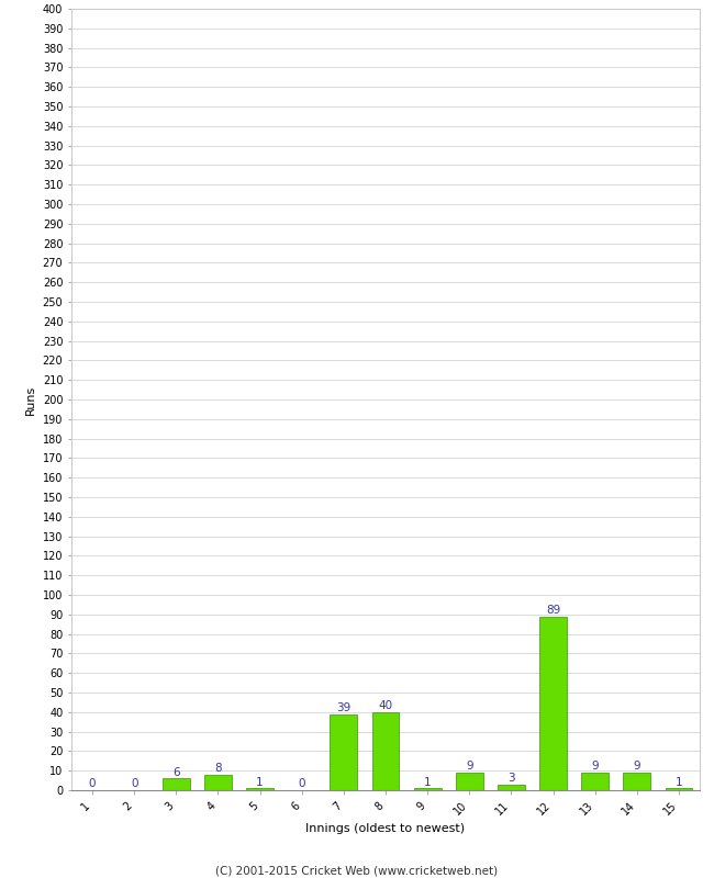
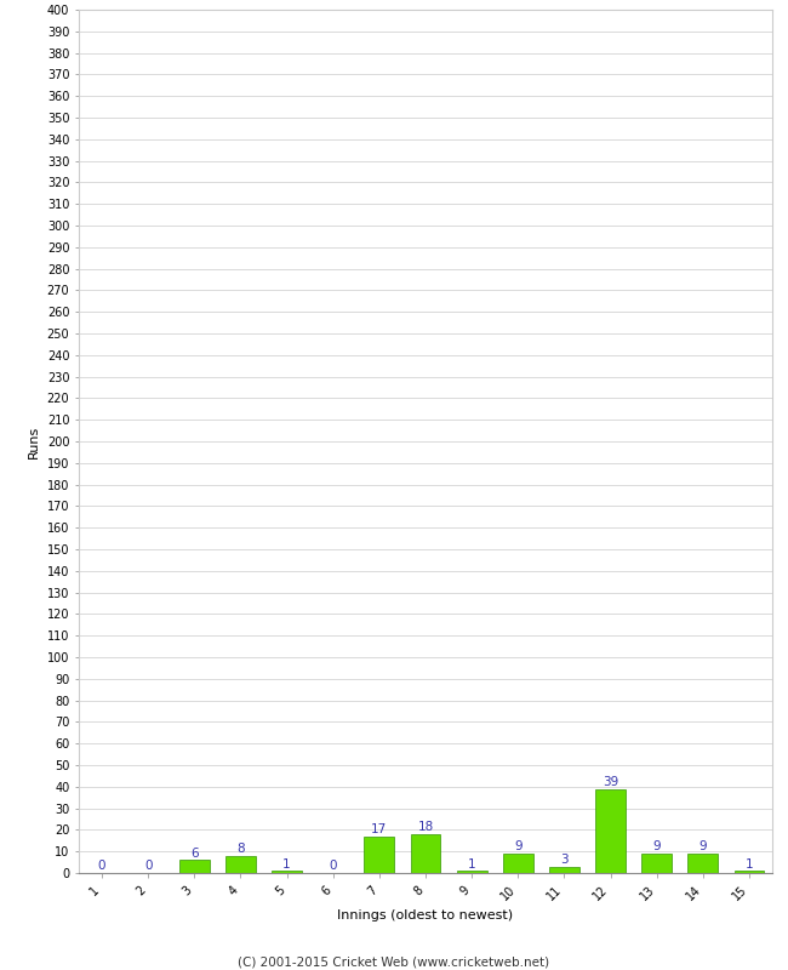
7: 39 -> 17
8: 40 -> 18
12: 89 -> 39
